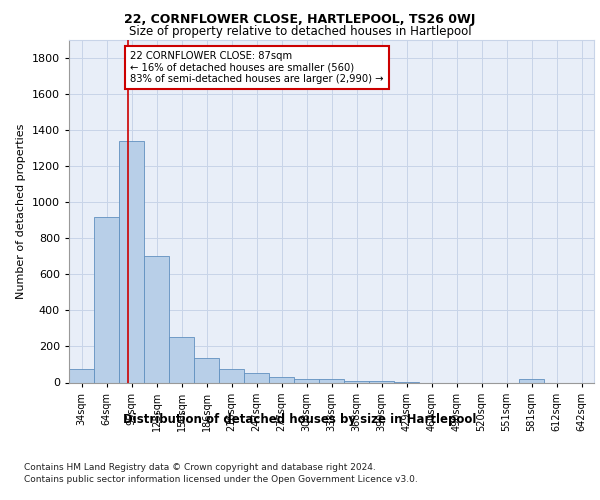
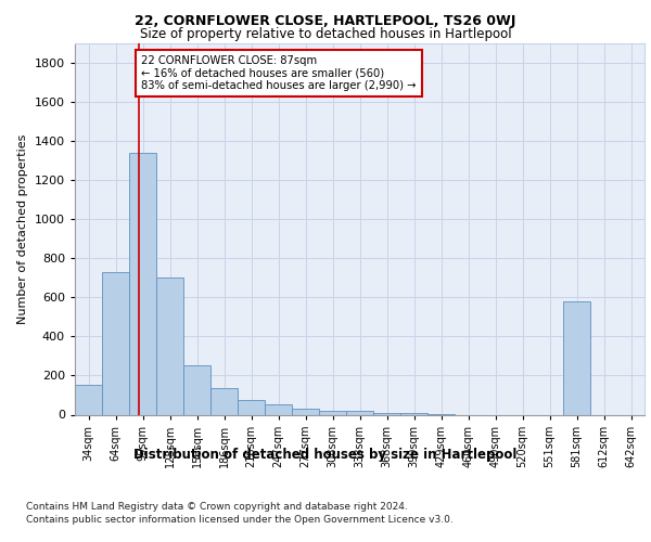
34sqm: 80 -> 150
64sqm: 920 -> 730
581sqm: 20 -> 580
